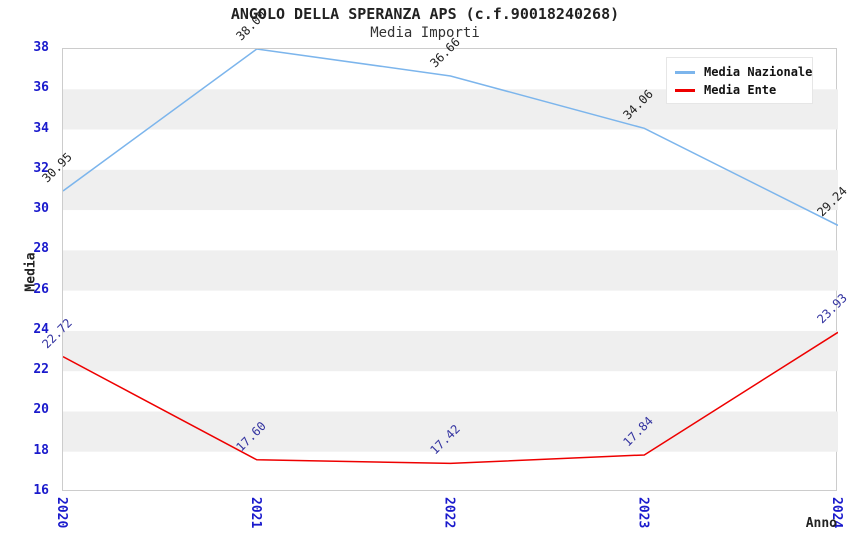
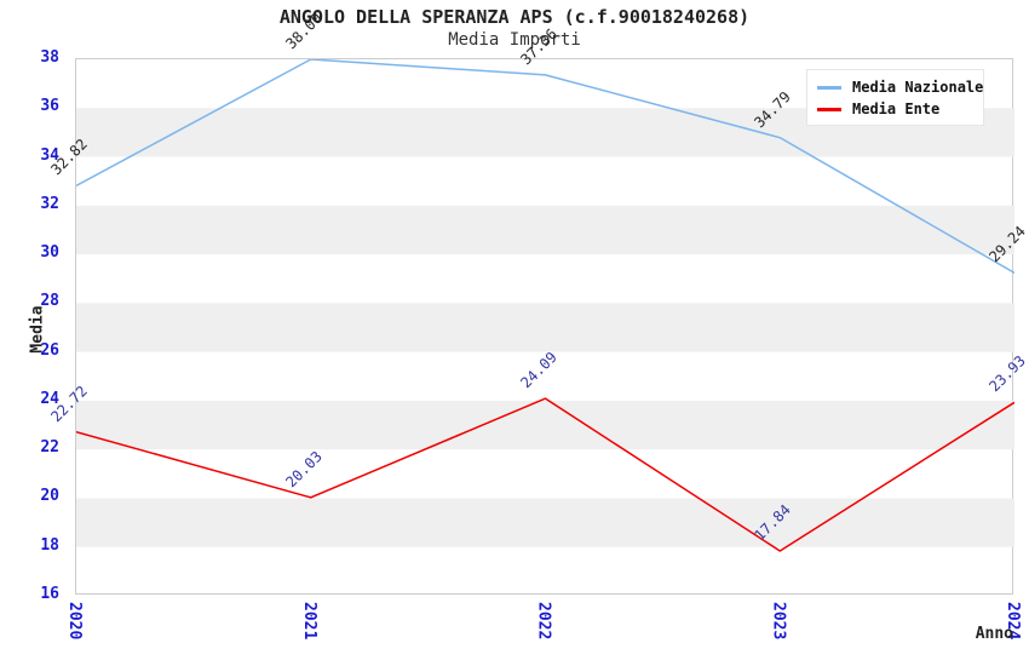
Media Nazionale/2020: 30.95 -> 32.82
Media Ente/2021: 17.60 -> 20.03
Media Nazionale/2022: 36.66 -> 37.36
Media Ente/2022: 17.42 -> 24.09
Media Nazionale/2023: 34.06 -> 34.79
